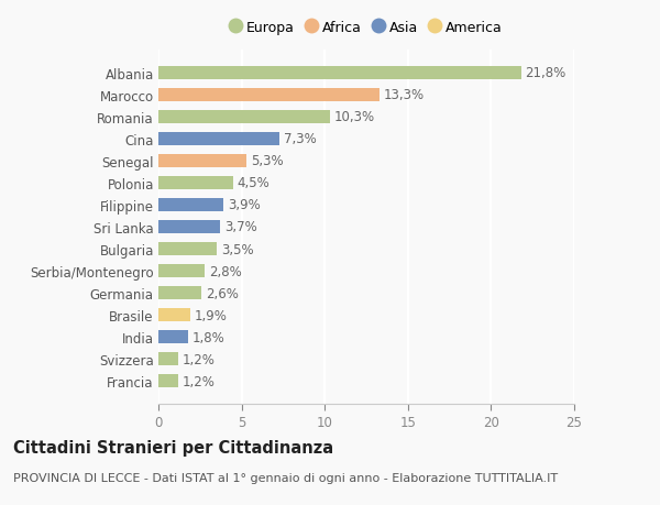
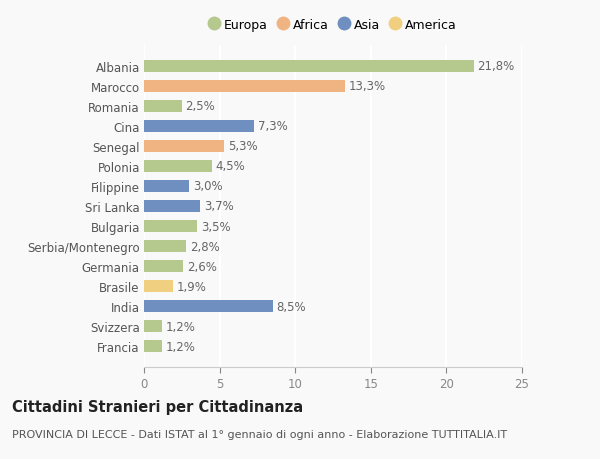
Romania: 10,3% -> 2,5%
Filippine: 3,9% -> 3,0%
India: 1,8% -> 8,5%
